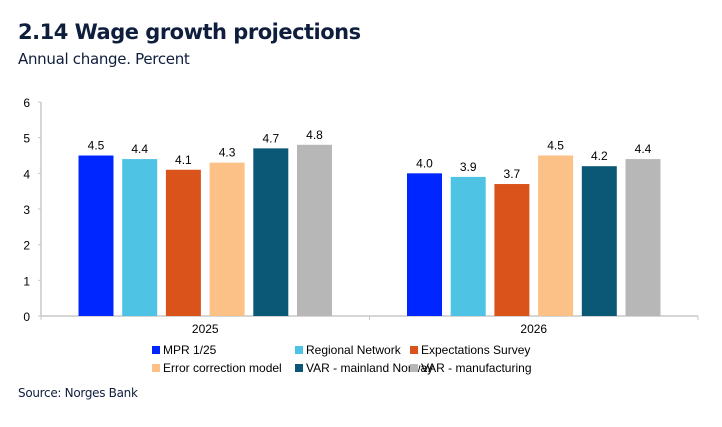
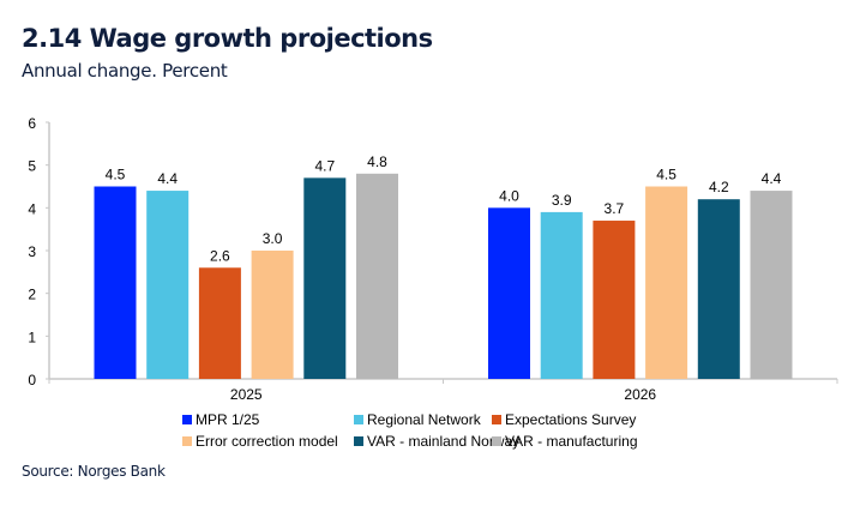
Expectations Survey/2025: 4.1 -> 2.6
Error correction model/2025: 4.3 -> 3.0
